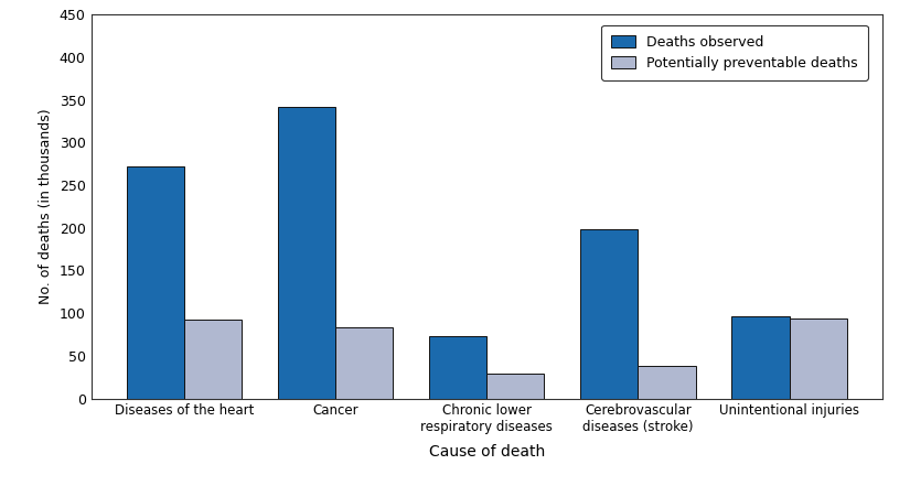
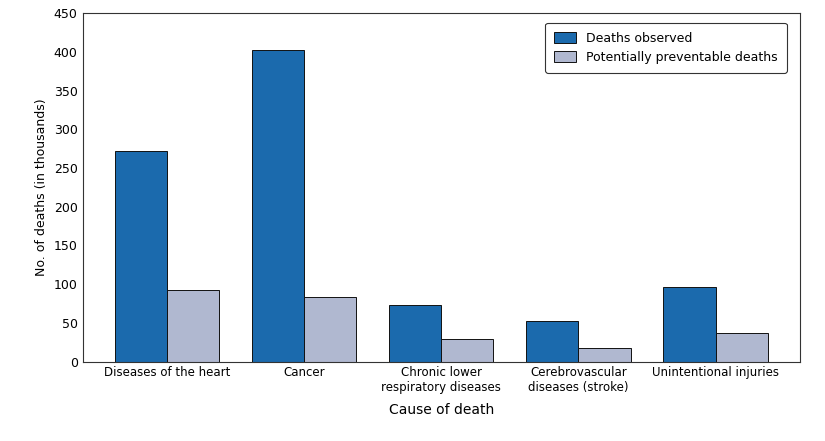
Deaths observed/Cancer: 342 -> 402
Deaths observed/Cerebrovascular diseases (stroke): 198 -> 52
Potentially preventable deaths/Cerebrovascular diseases (stroke): 38 -> 17
Potentially preventable deaths/Unintentional injuries: 94 -> 37
